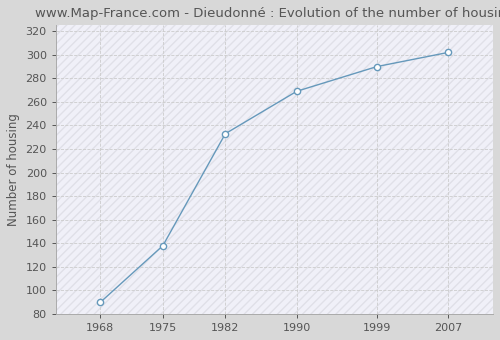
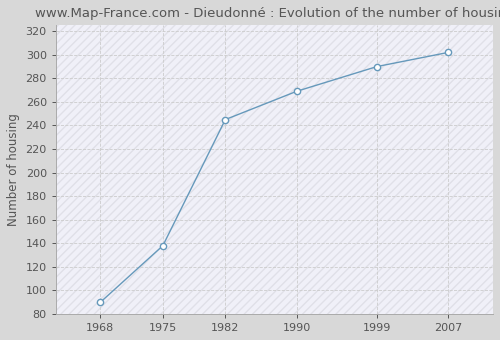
1982: 233 -> 245
